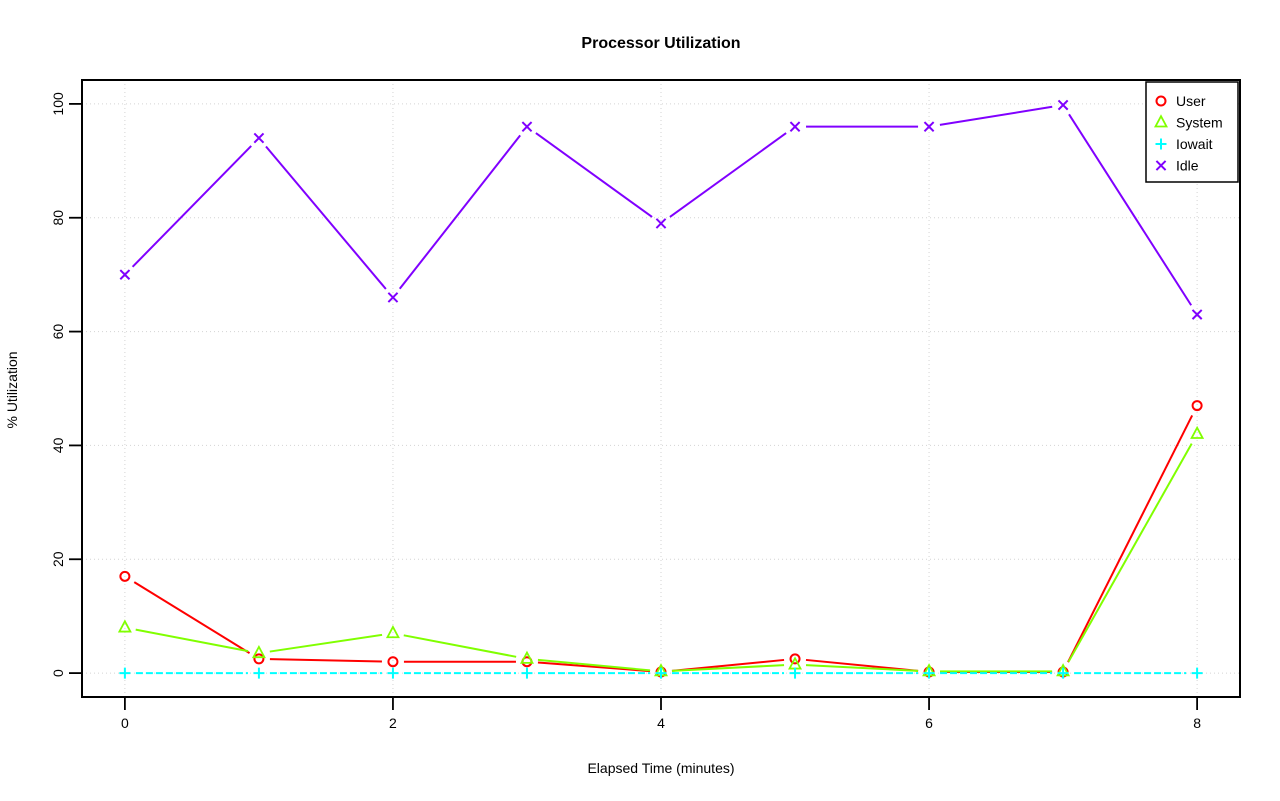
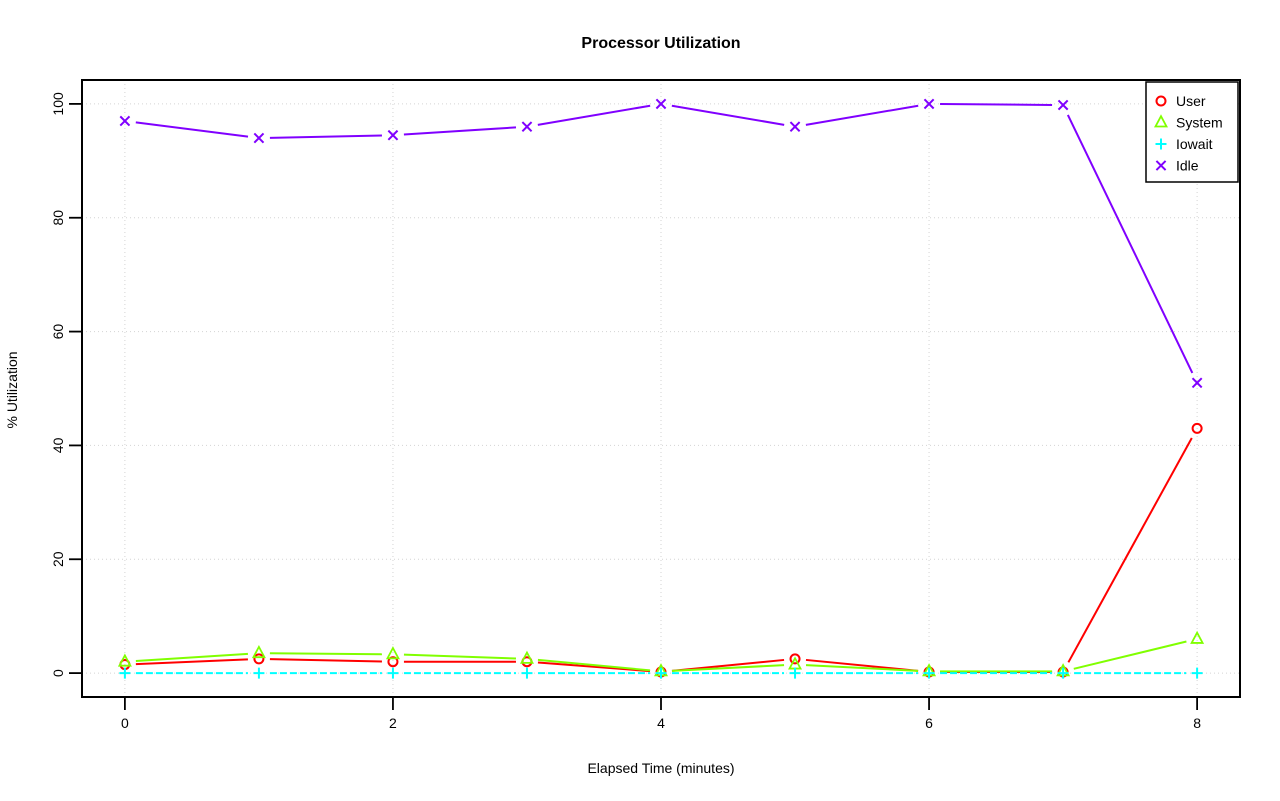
User/0: 17 -> 2
System/0: 8 -> 2
Idle/0: 70 -> 97
System/2: 7 -> 3
Idle/2: 66 -> 94
Idle/4: 79 -> 100
Idle/6: 96 -> 100
User/8: 47 -> 43
System/8: 42 -> 6
Idle/8: 63 -> 51
